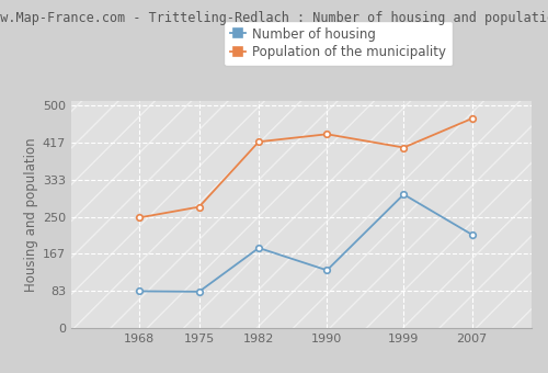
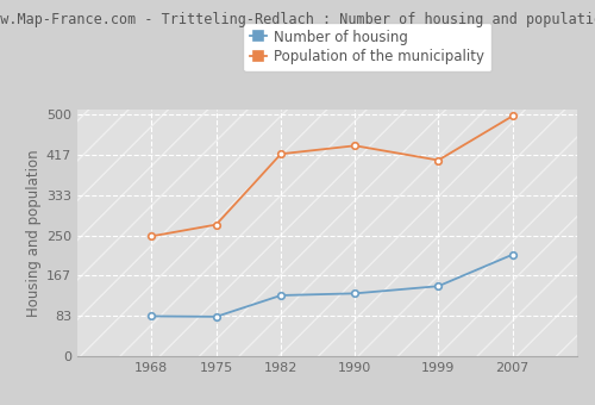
Number of housing/1982: 180 -> 126
Number of housing/1999: 300 -> 145
Population of the municipality/2007: 470 -> 496
